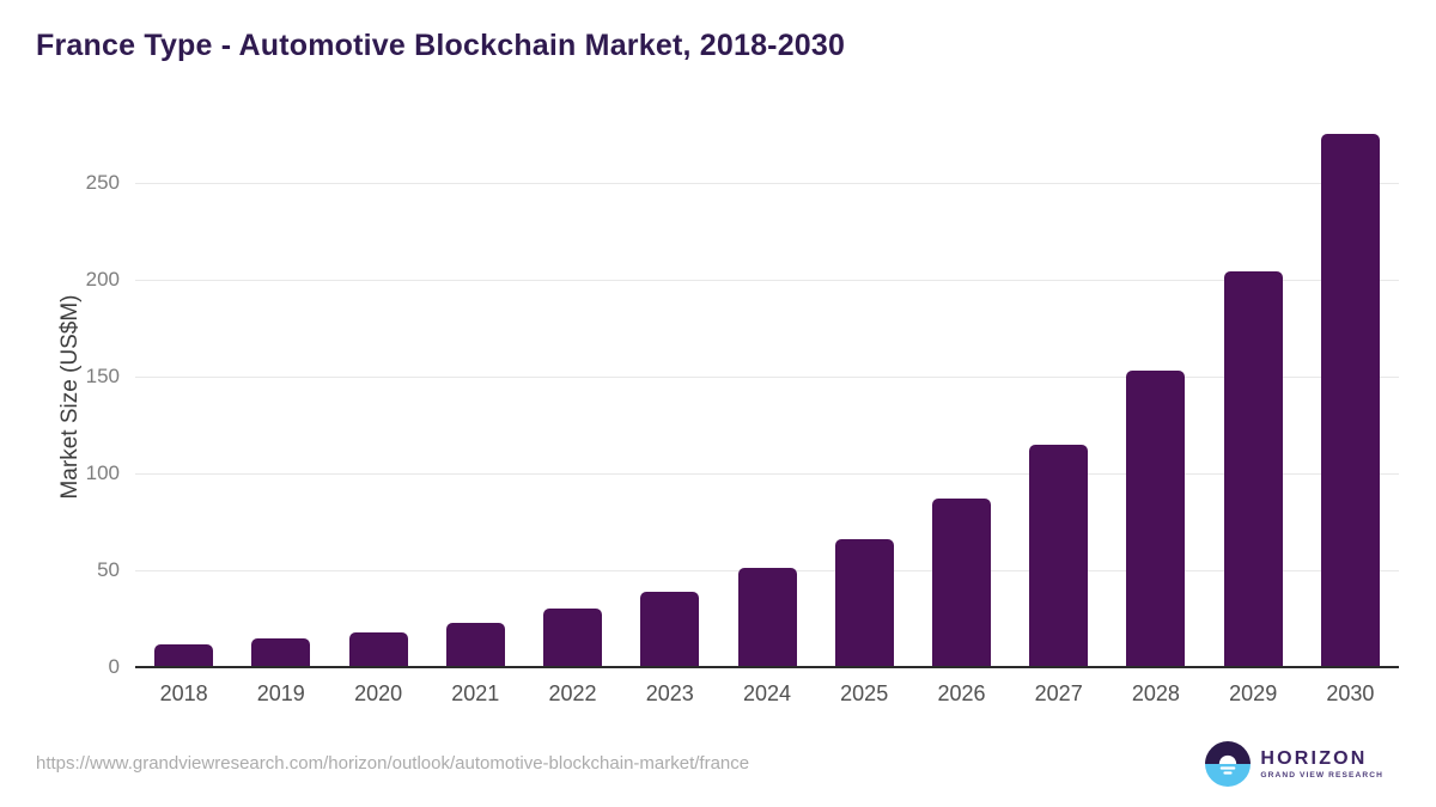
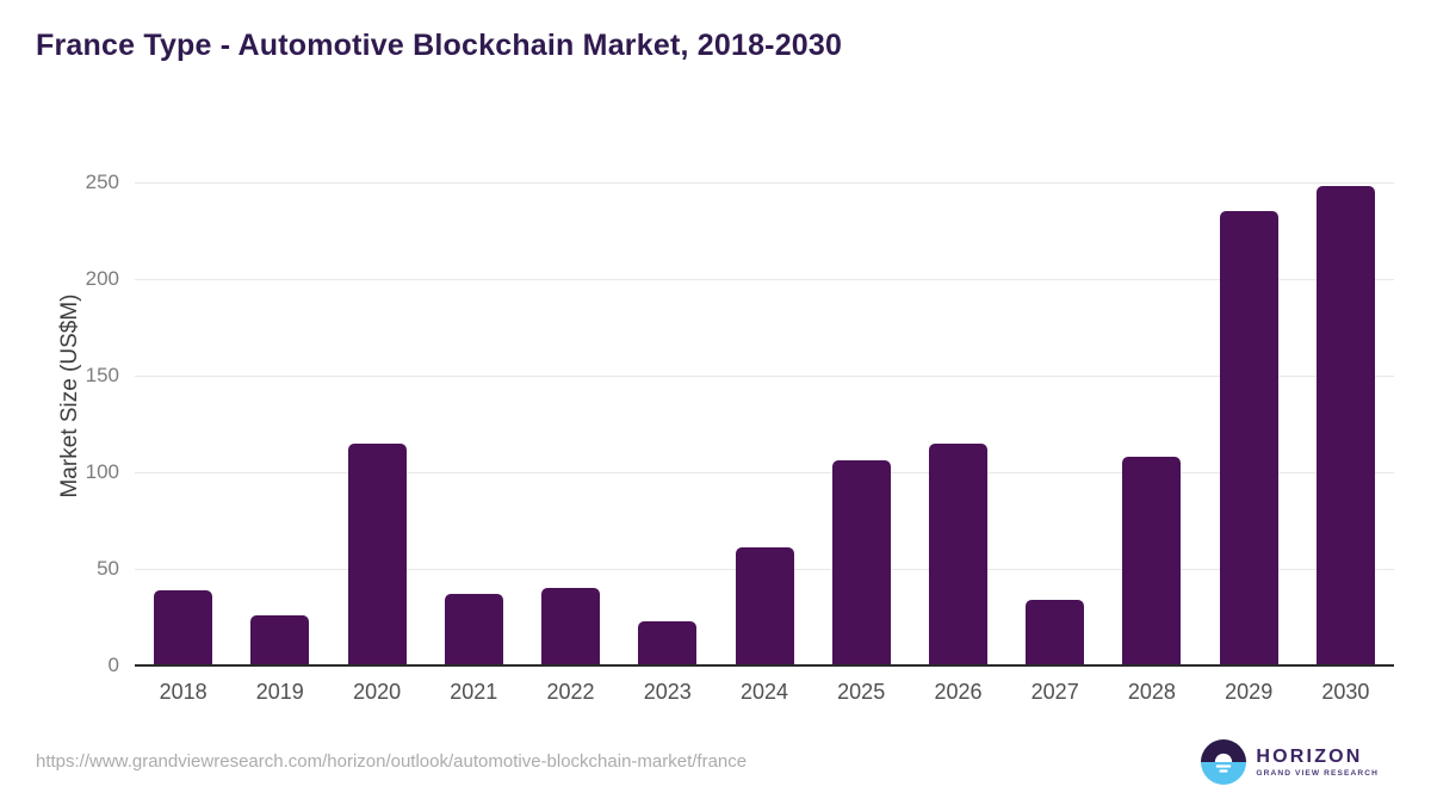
2018: 12 -> 39
2019: 15 -> 26
2020: 18 -> 115
2021: 23 -> 37
2022: 30 -> 40
2023: 39 -> 23
2024: 51 -> 61
2025: 66 -> 106
2026: 87 -> 115
2027: 115 -> 34
2028: 153 -> 108
2029: 204 -> 235
2030: 275 -> 248
